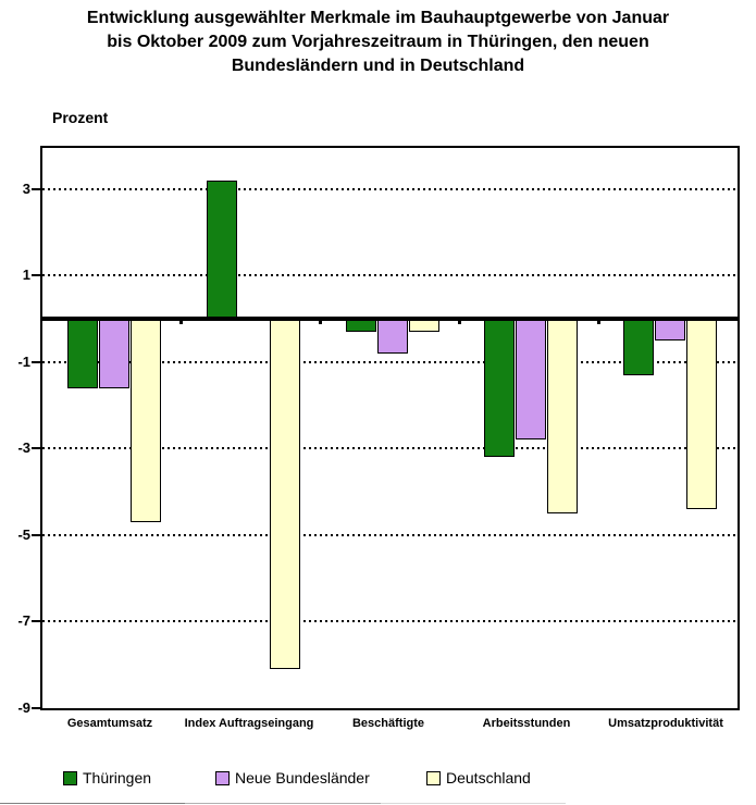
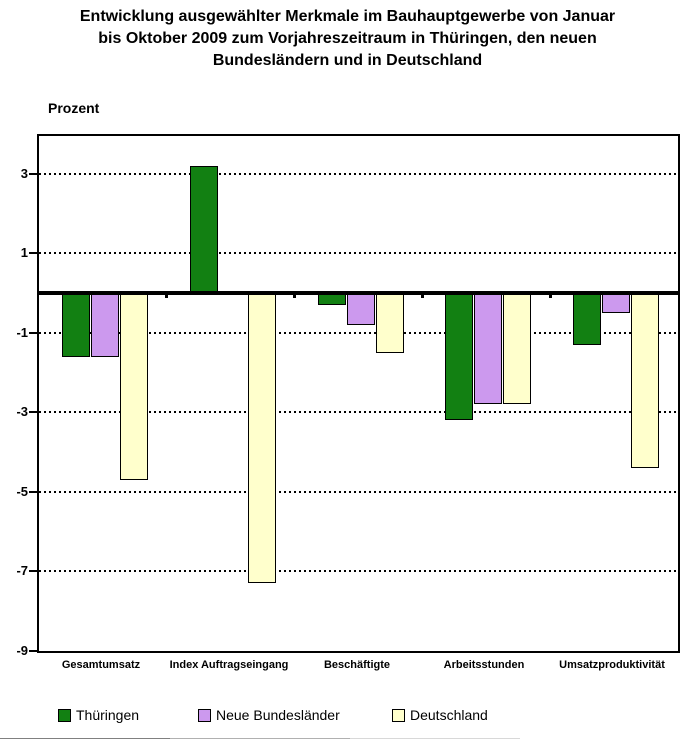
Deutschland/Index Auftragseingang: -8.1 -> -7.3
Deutschland/Beschäftigte: -0.3 -> -1.5
Deutschland/Arbeitsstunden: -4.5 -> -2.8
